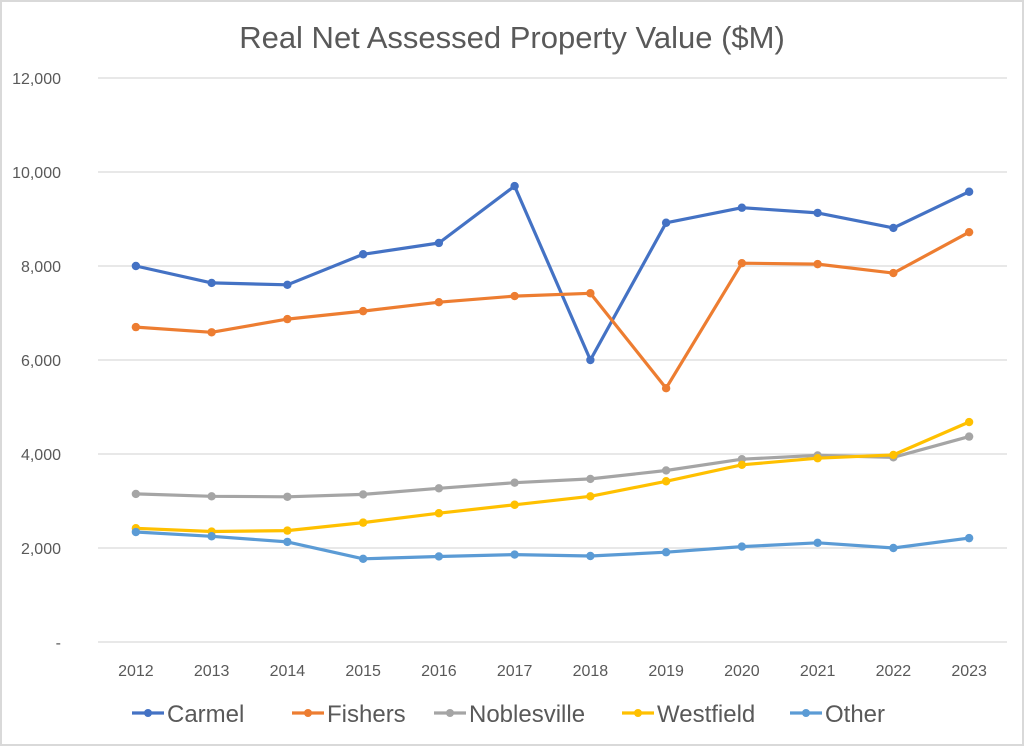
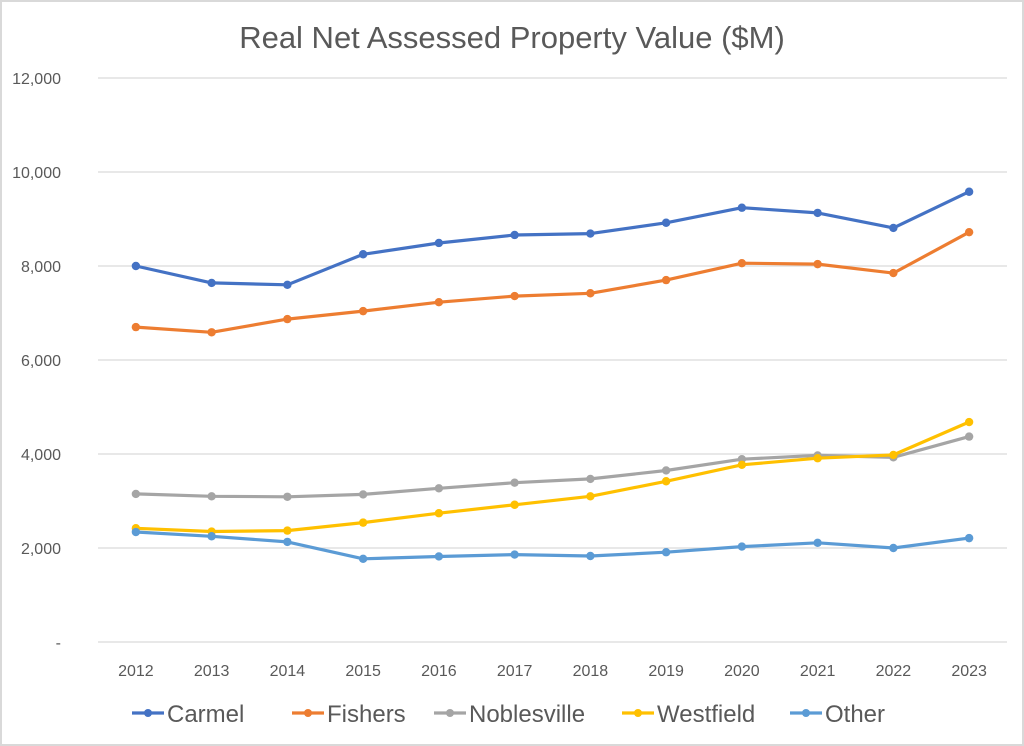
Carmel/2017: 9700 -> 8700
Carmel/2018: 6000 -> 8700
Fishers/2019: 5400 -> 7700
